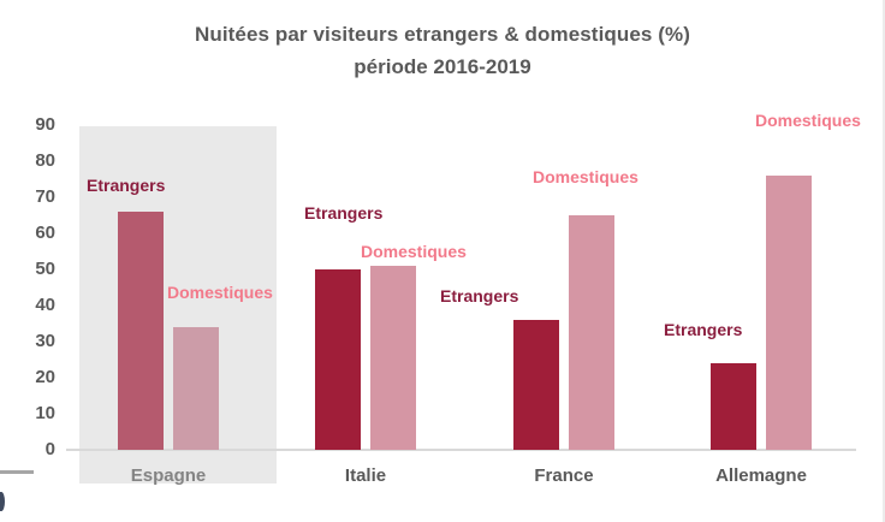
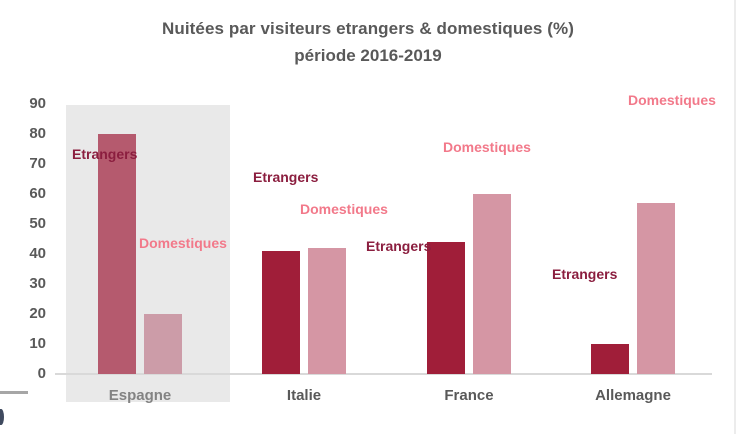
Etrangers/Espagne: 66 -> 80
Domestiques/Espagne: 34 -> 20
Etrangers/Italie: 50 -> 41
Domestiques/Italie: 51 -> 42
Etrangers/France: 36 -> 44
Domestiques/France: 65 -> 60
Etrangers/Allemagne: 24 -> 10
Domestiques/Allemagne: 76 -> 57
